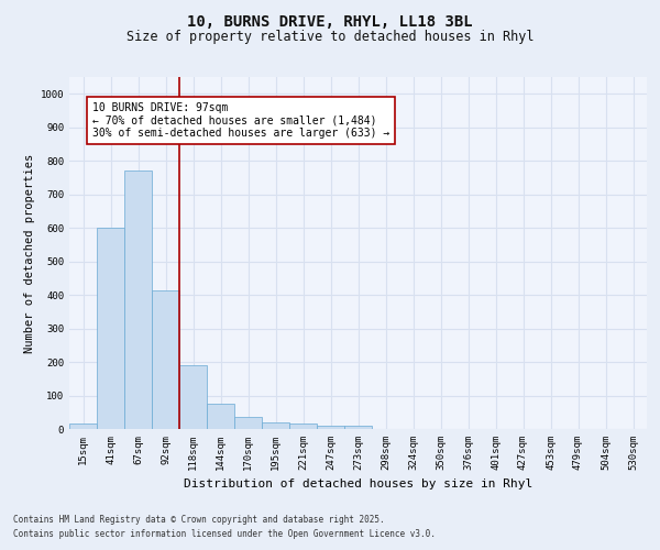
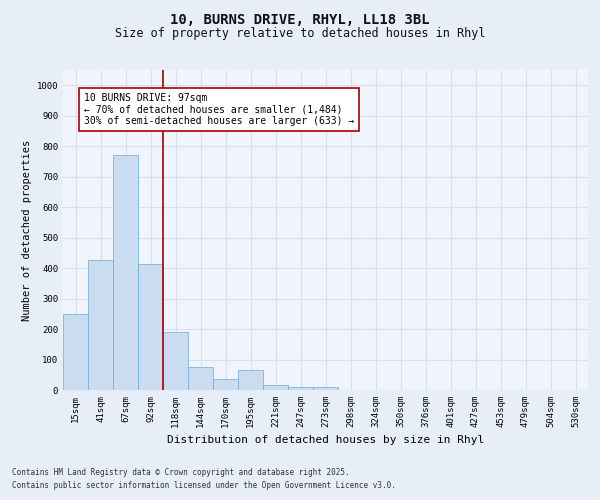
15sqm: 15 -> 250
41sqm: 600 -> 425
195sqm: 20 -> 65
